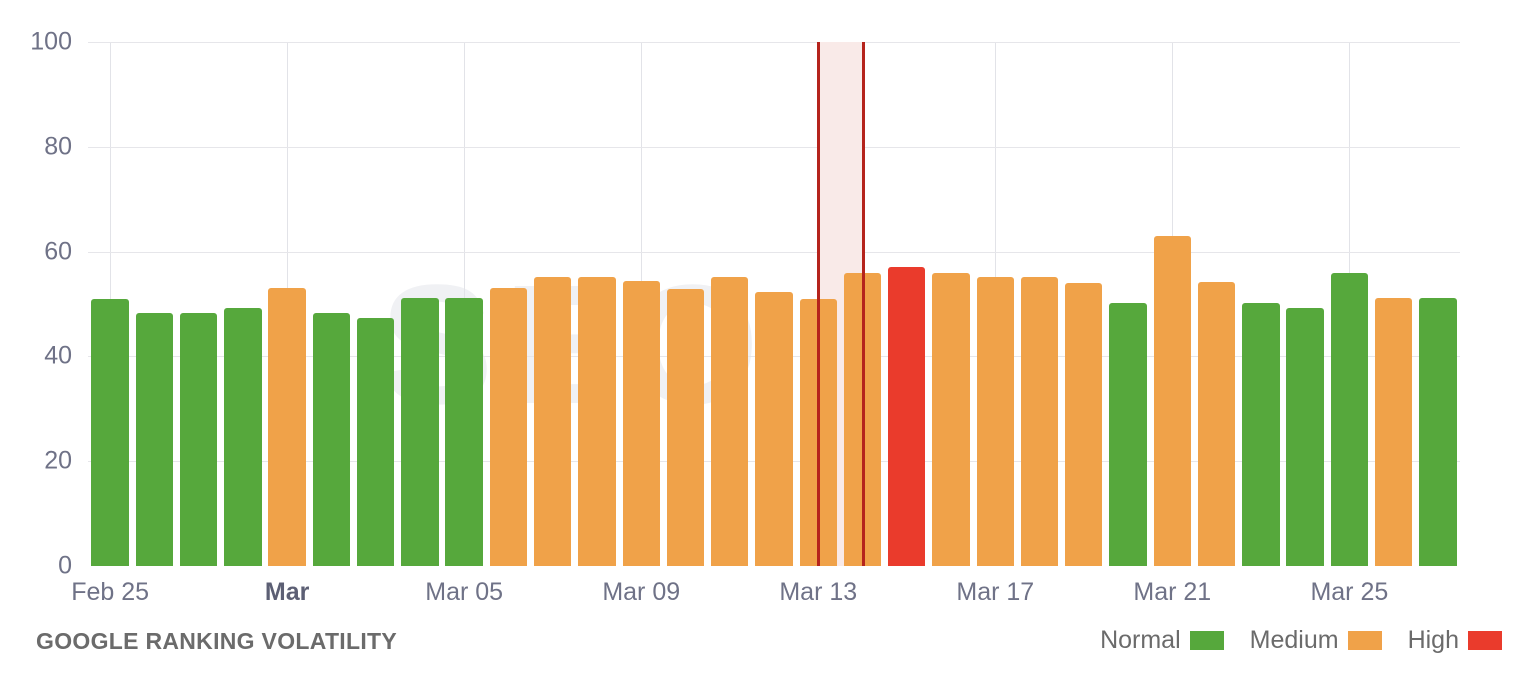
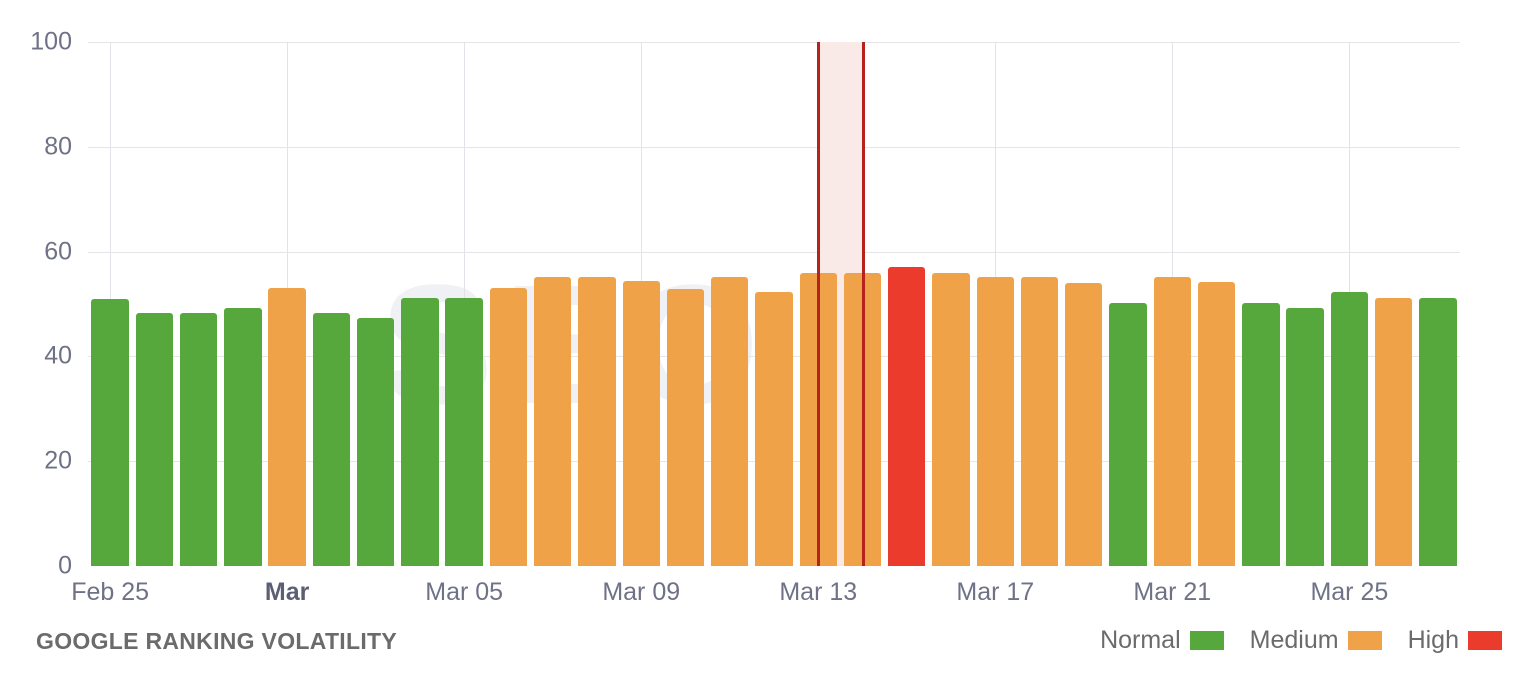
Mar 13: 51 -> 56
Mar 21: 63 -> 55
Mar 25: 56 -> 52
